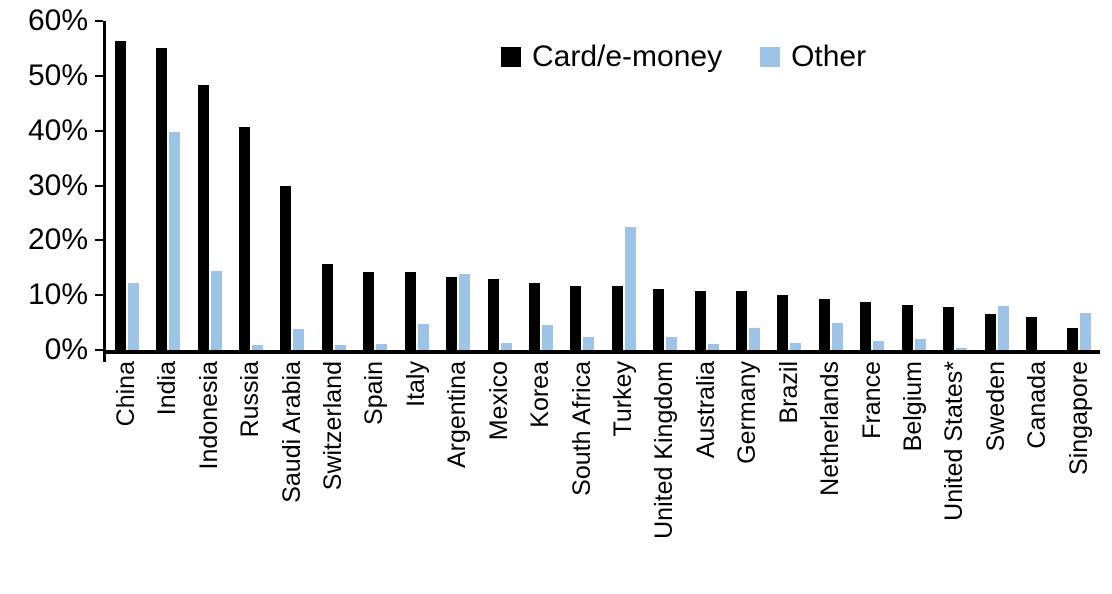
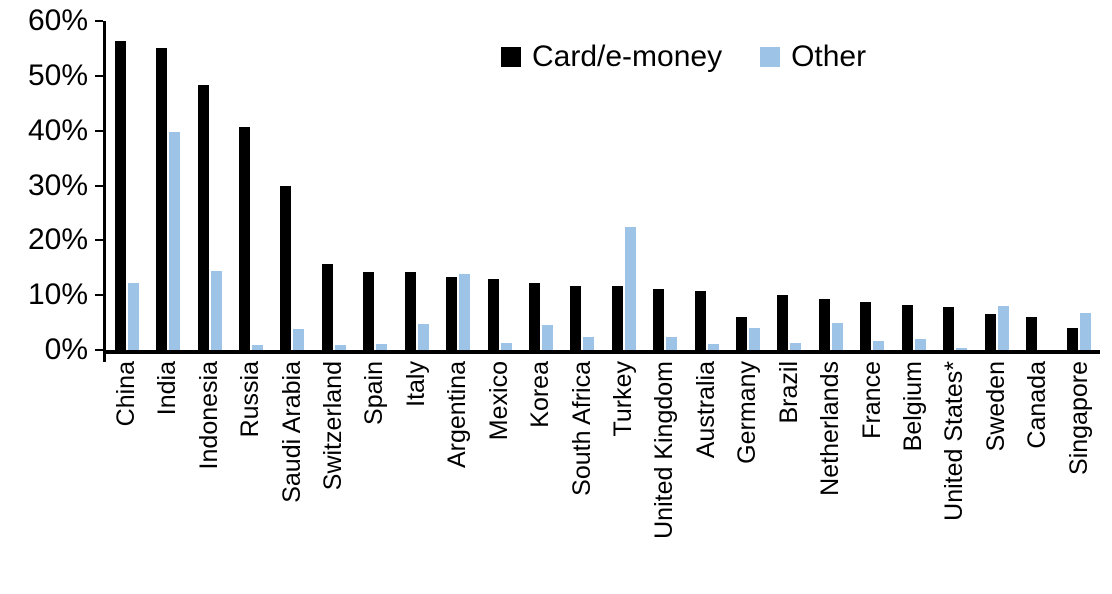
Card/e-money/Germany: 11% -> 6%
